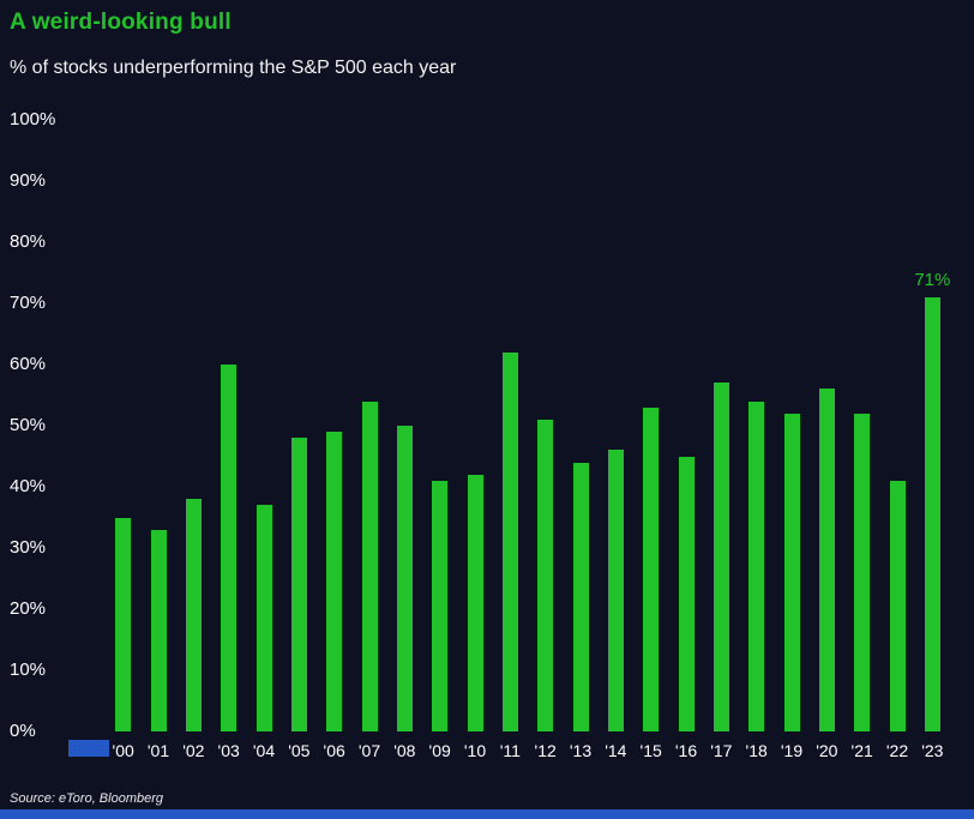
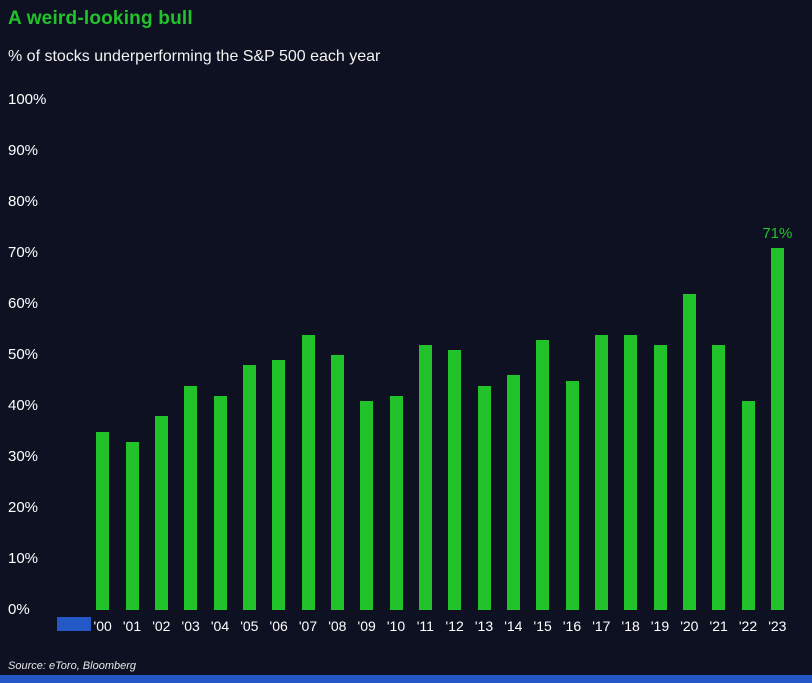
'03: 60% -> 44%
'04: 37% -> 42%
'11: 62% -> 52%
'17: 57% -> 54%
'20: 56% -> 62%
